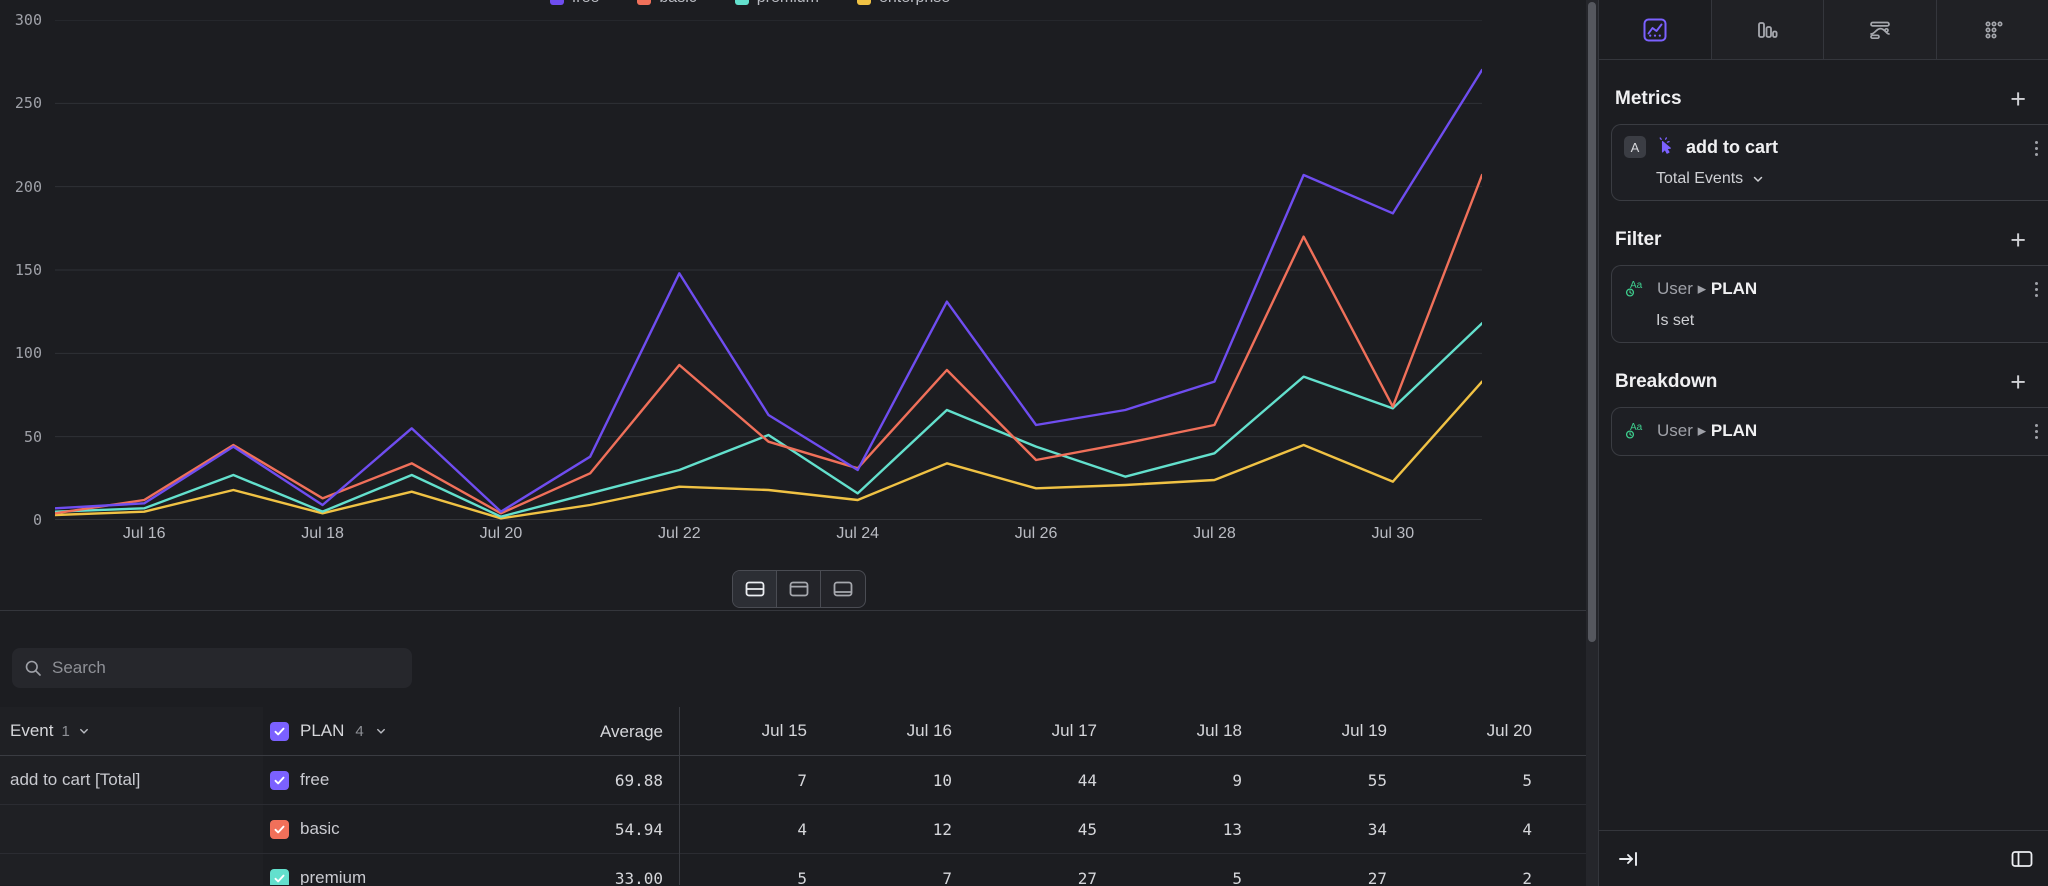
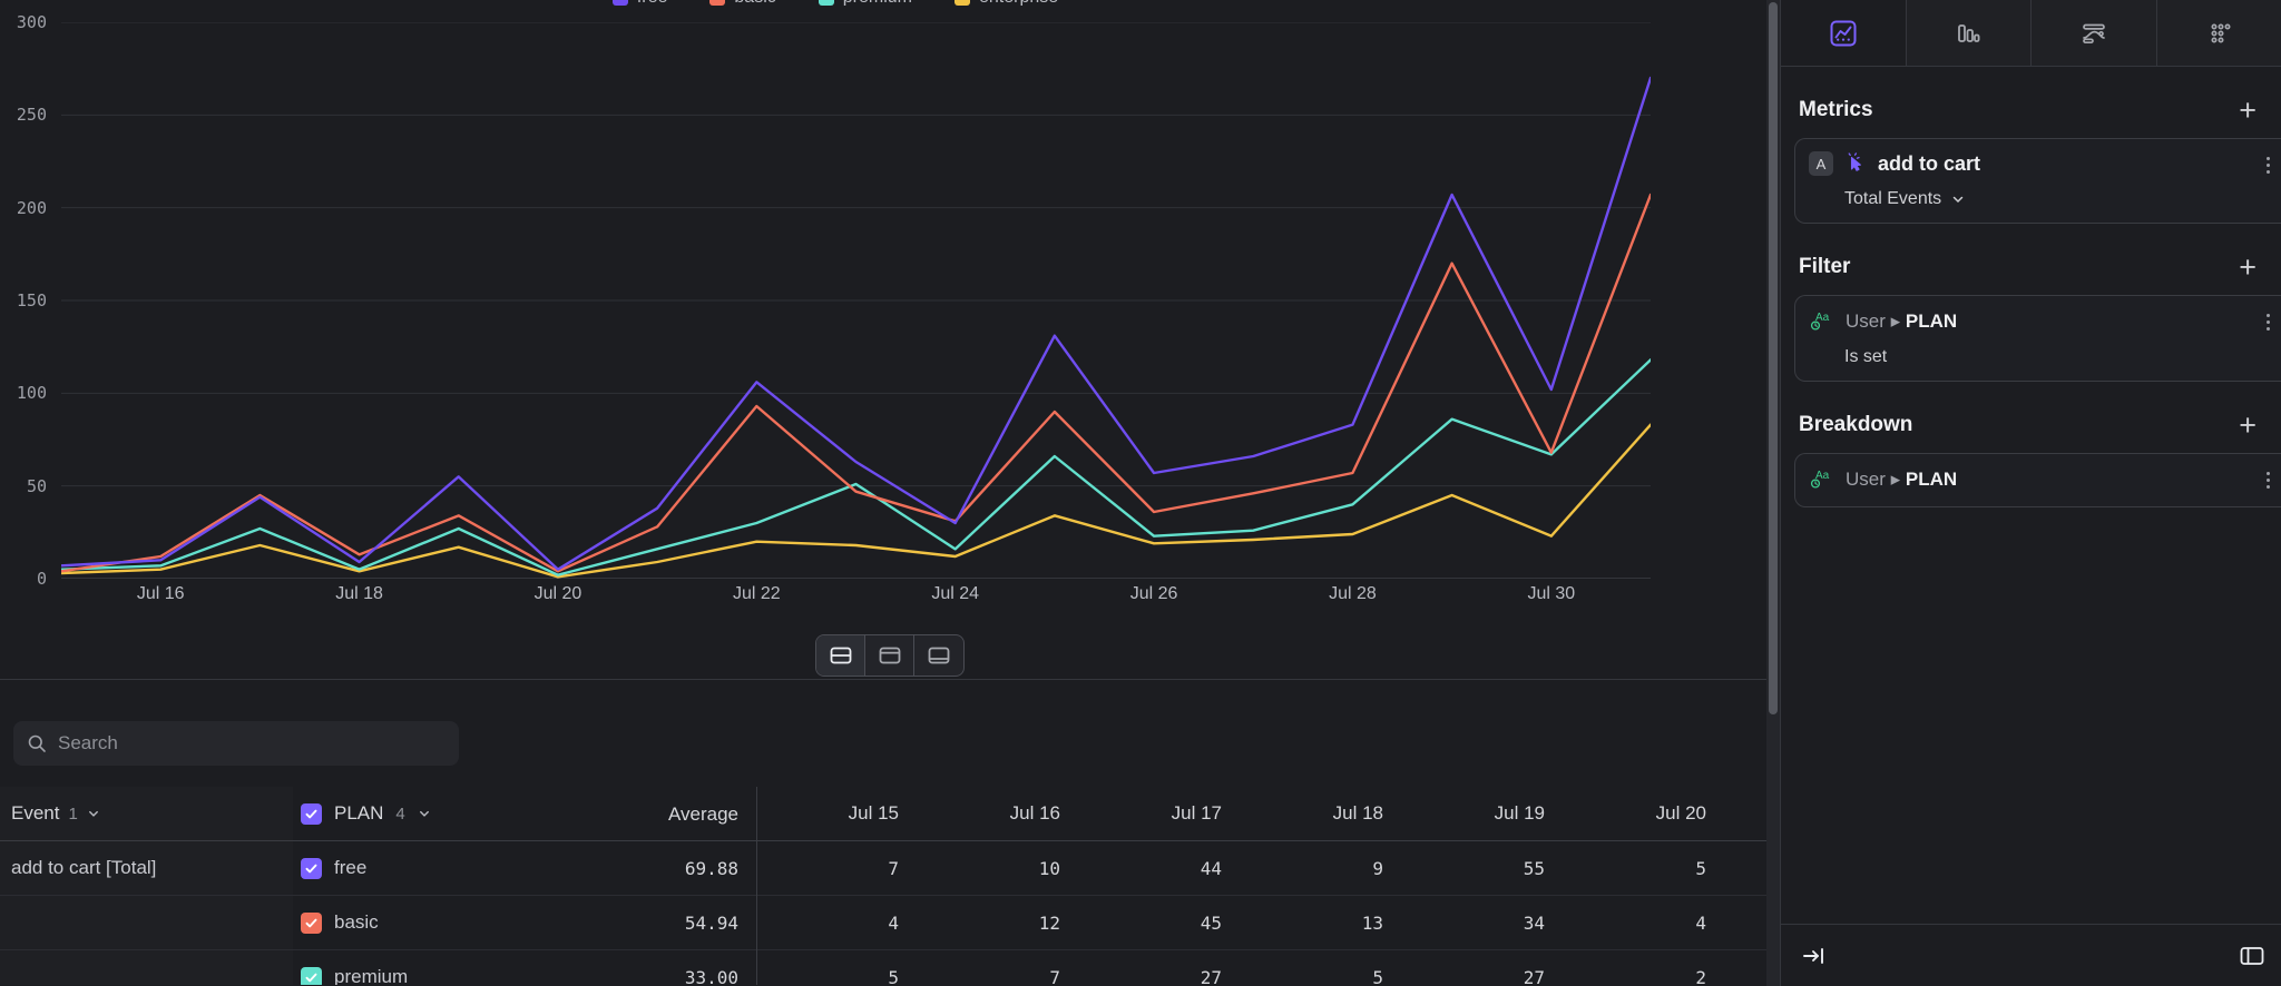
free/Jul 22: 148 -> 106
premium/Jul 26: 44 -> 23
free/Jul 30: 184 -> 102
